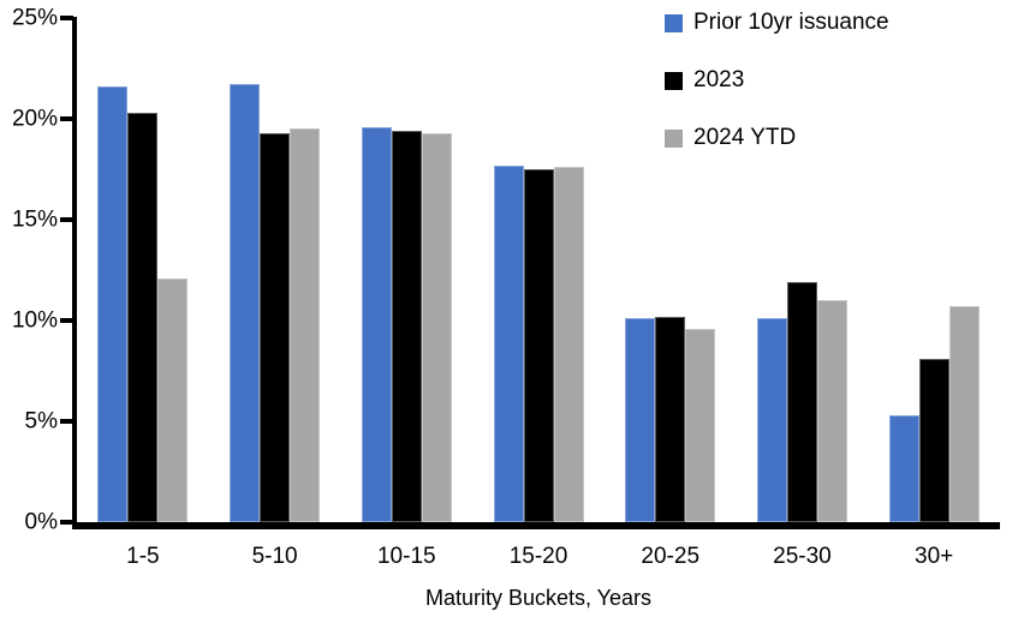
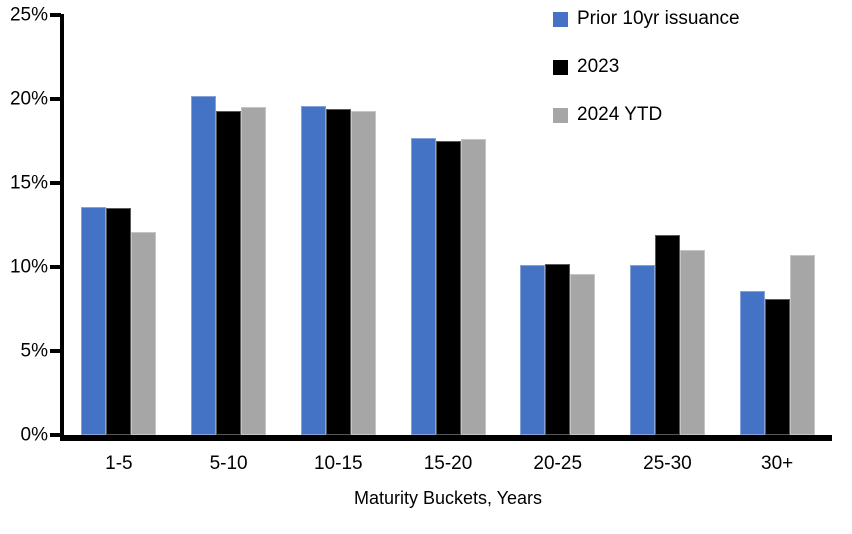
Prior 10yr issuance/1-5: 21.6% -> 13.6%
2023/1-5: 20.3% -> 13.5%
Prior 10yr issuance/5-10: 21.7% -> 20.2%
Prior 10yr issuance/30+: 5.3% -> 8.6%
